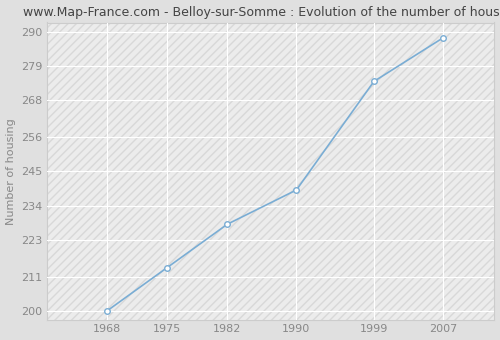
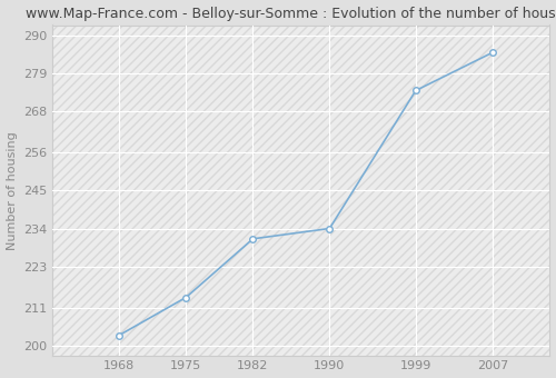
1968: 200 -> 203
1982: 228 -> 231
1990: 239 -> 234
2007: 288 -> 285
